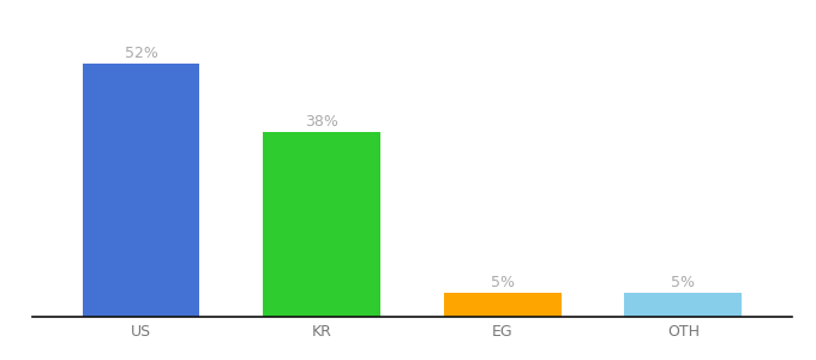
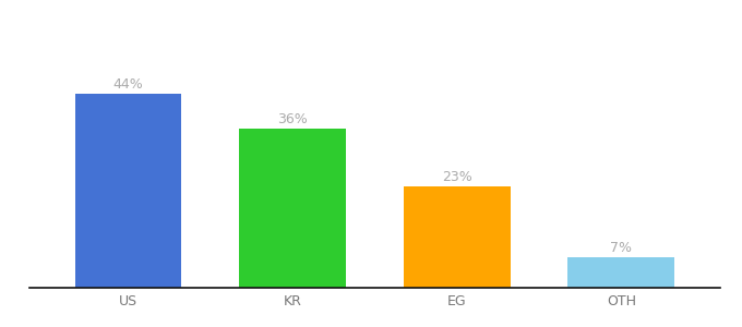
US: 52% -> 44%
KR: 38% -> 36%
EG: 5% -> 23%
OTH: 5% -> 7%
